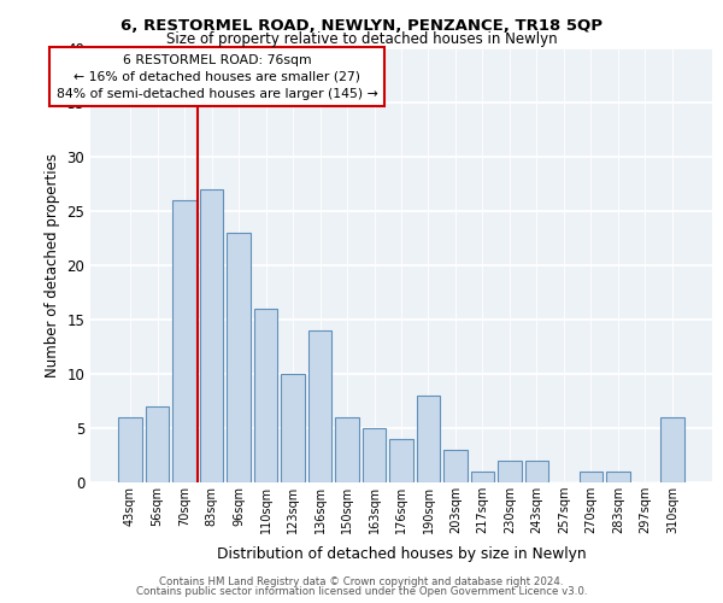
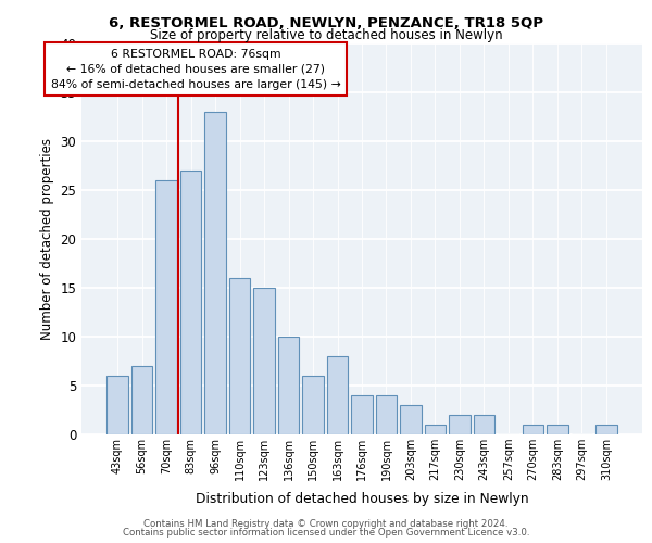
96sqm: 23 -> 33
123sqm: 10 -> 15
136sqm: 14 -> 10
163sqm: 5 -> 8
190sqm: 8 -> 4
310sqm: 6 -> 1
